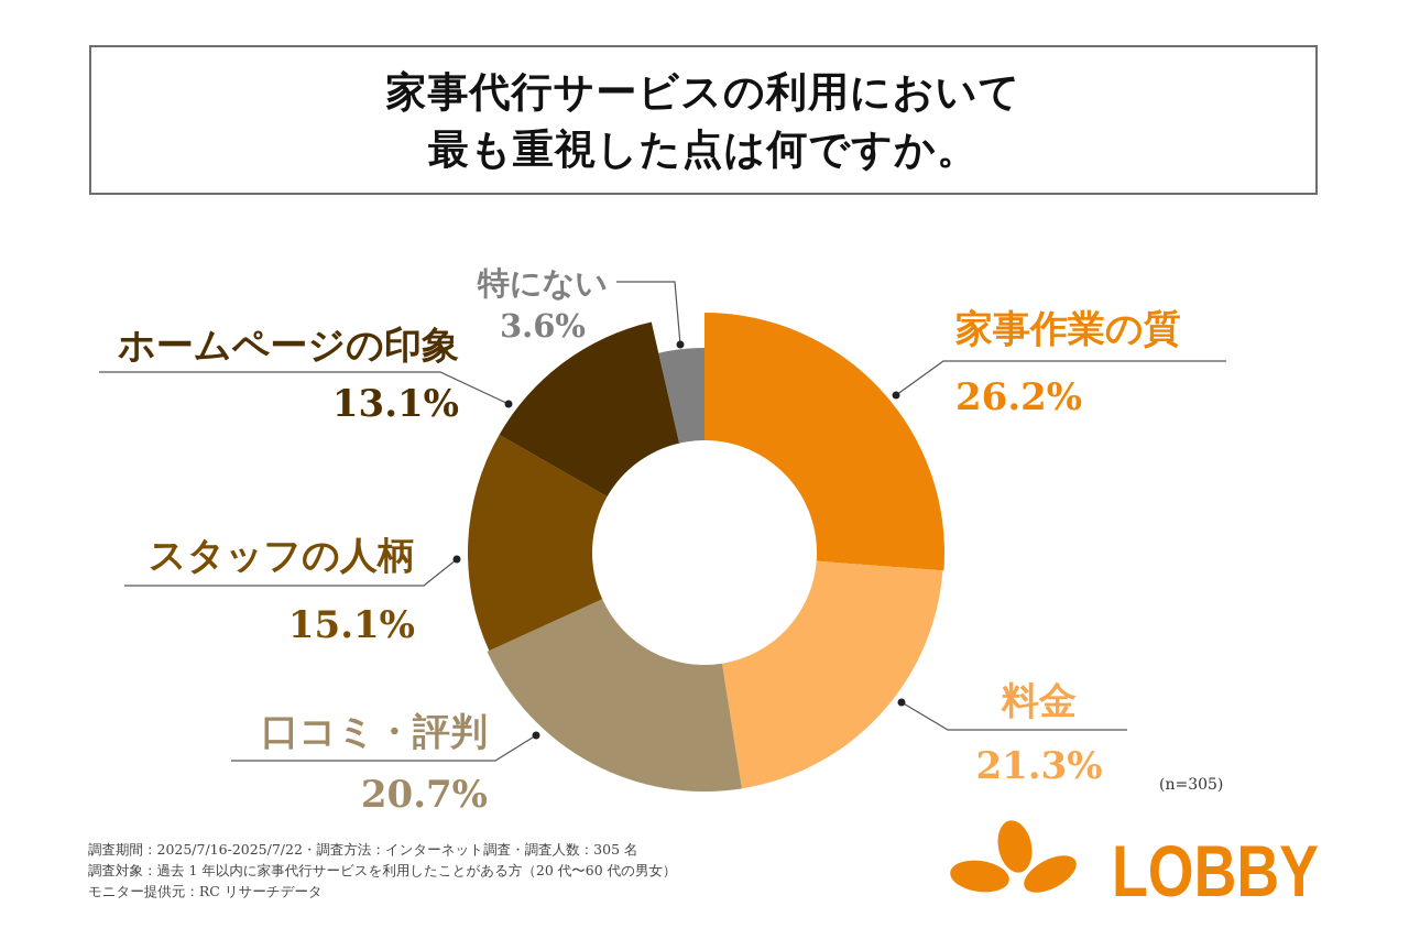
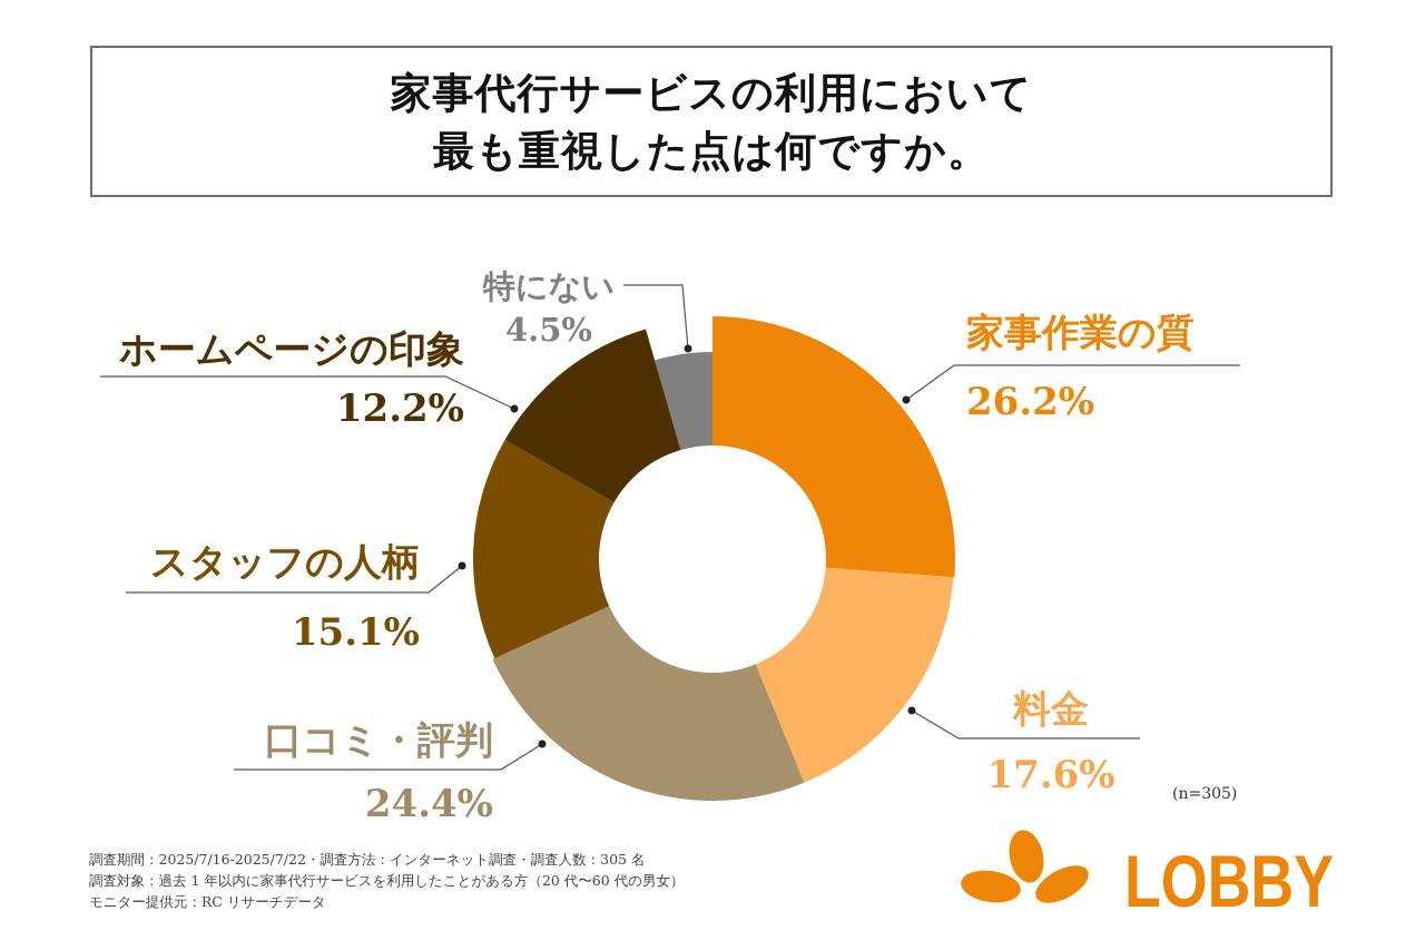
料金: 21.3% -> 17.6%
口コミ・評判: 20.7% -> 24.4%
ホームページの印象: 13.1% -> 12.2%
特にない: 3.6% -> 4.5%
